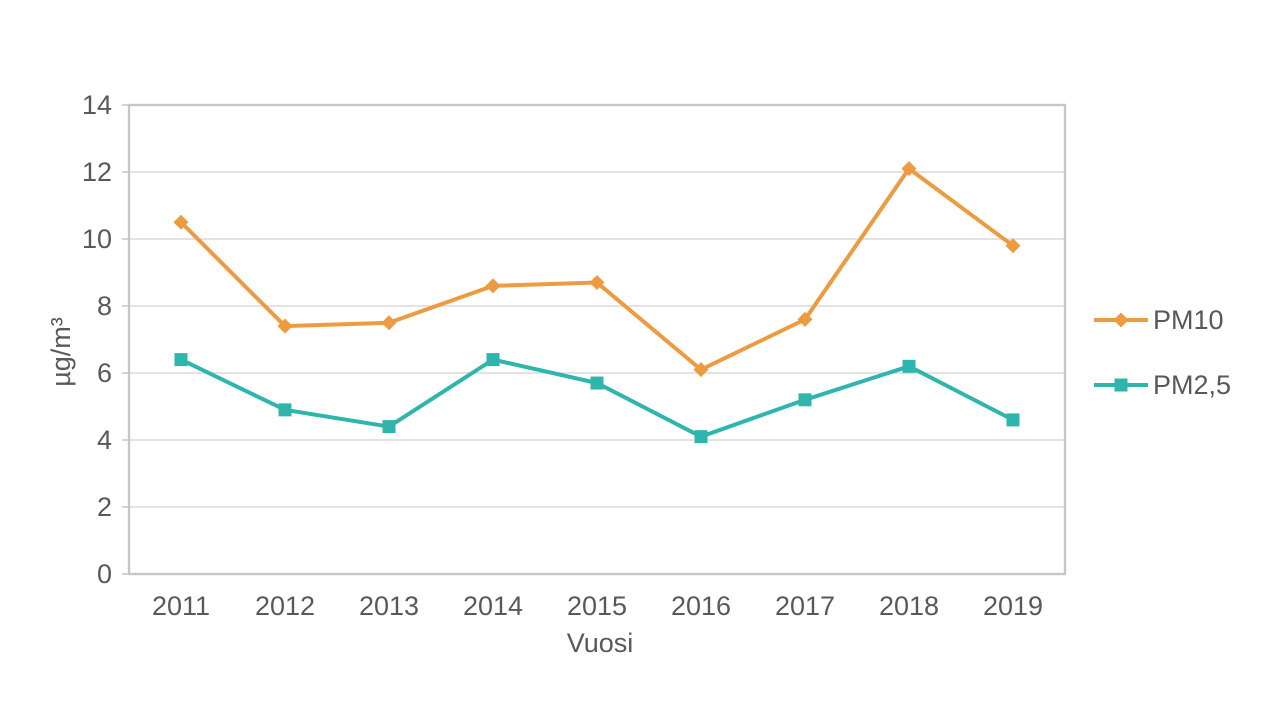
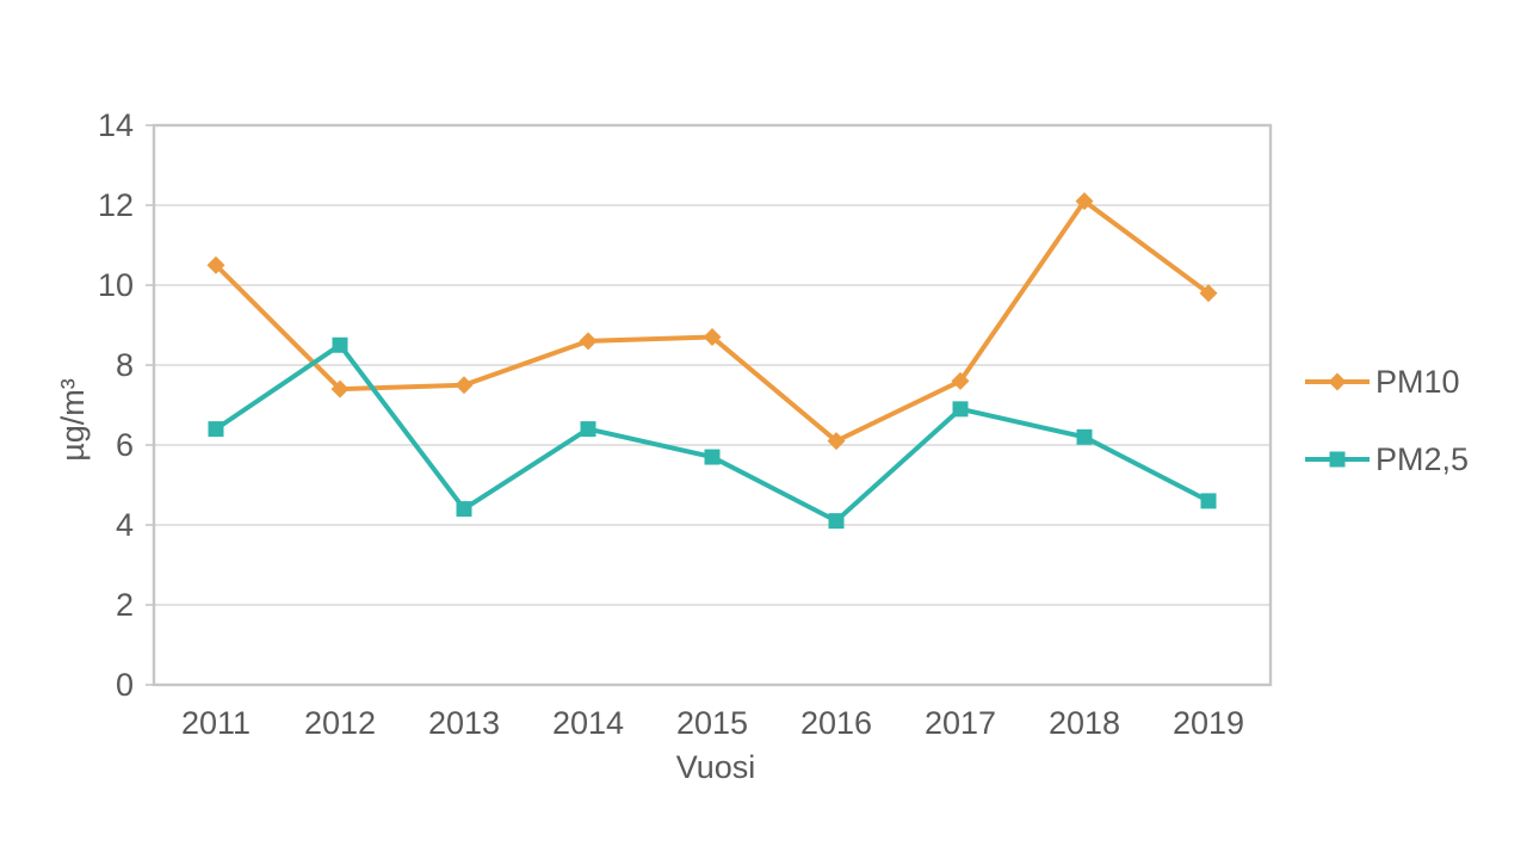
PM2,5/2012: 4.9 -> 8.5
PM2,5/2017: 5.2 -> 6.9
